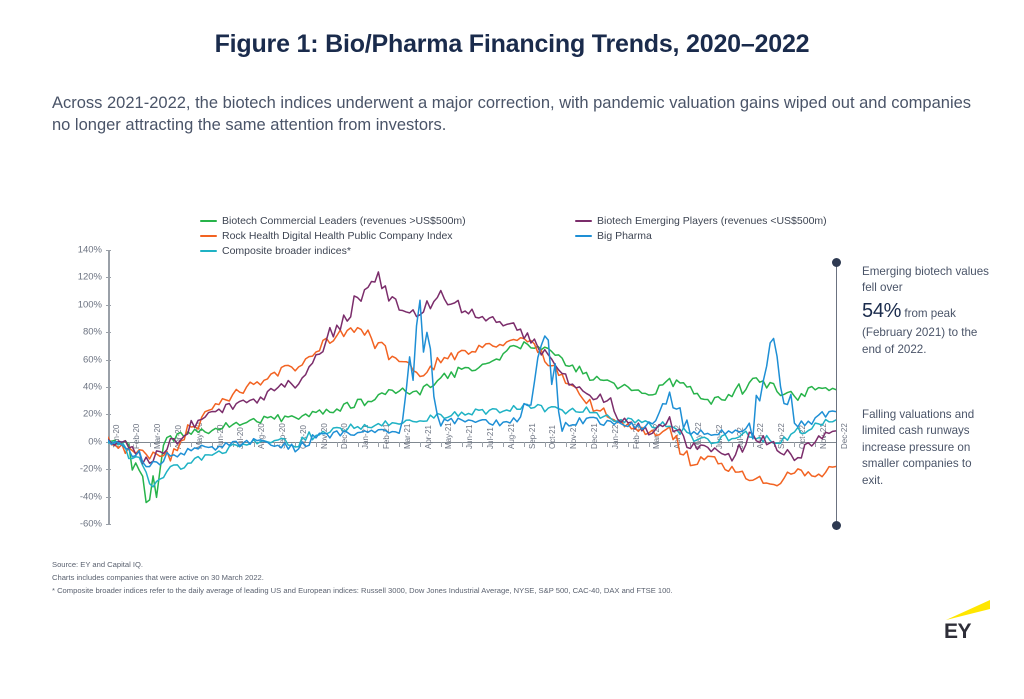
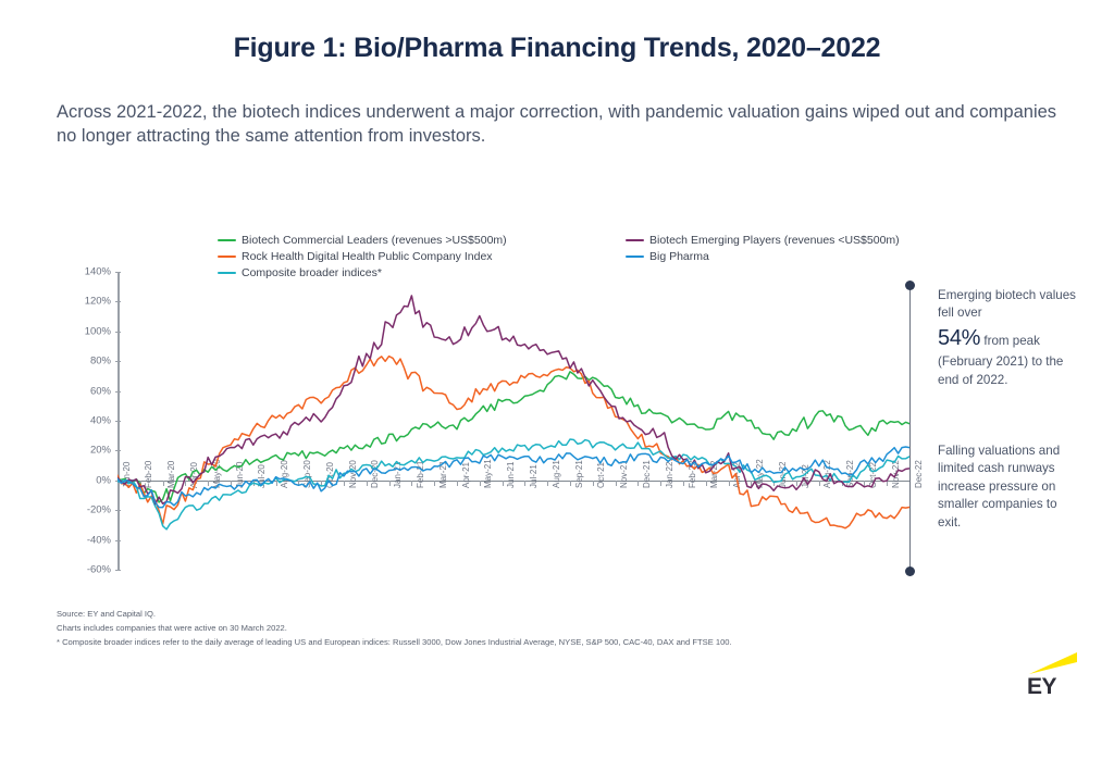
Biotech Commercial Leaders (revenues >US$500m)/Mar-20: -45% -> -14%
Rock Health Digital Health Public Company Index/Mar-20: -10% -> -24%
Big Pharma/Apr-21: 90% -> 12%
Big Pharma/Oct-21: 73% -> 14%
Big Pharma/Apr-22: 31% -> 14%
Biotech Emerging Players (revenues <US$500m)/Jul-22: -11% -> -4%
Big Pharma/Sep-22: 73% -> 4%
Biotech Emerging Players (revenues <US$500m)/Oct-22: -13% -> -4%
